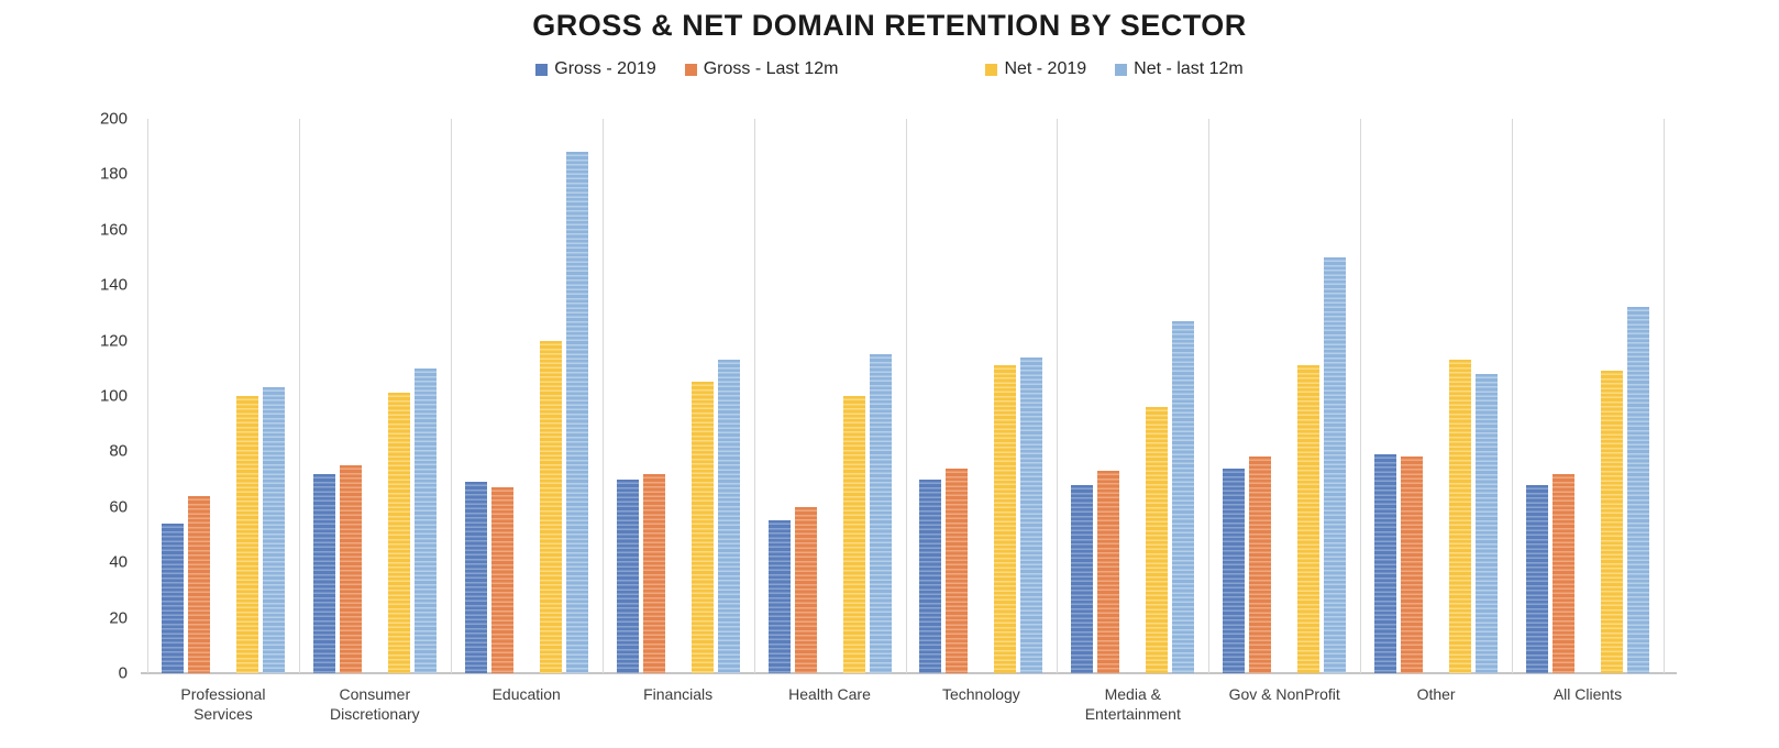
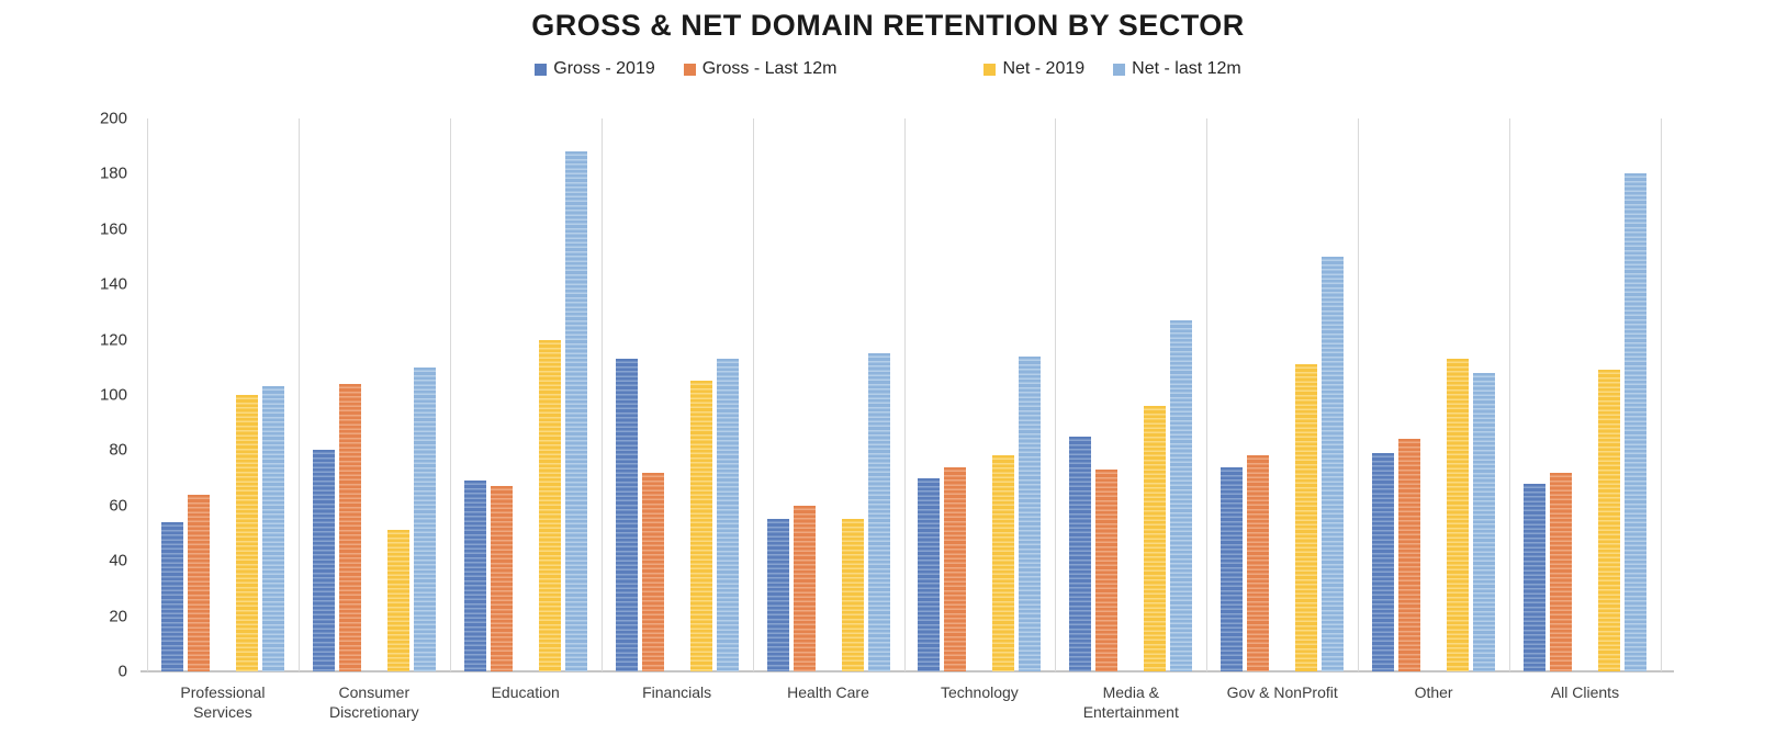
Gross - 2019/Consumer Discretionary: 72 -> 80
Gross - Last 12m/Consumer Discretionary: 75 -> 104
Net - 2019/Consumer Discretionary: 101 -> 51
Gross - 2019/Financials: 70 -> 113
Net - 2019/Health Care: 100 -> 55
Net - 2019/Technology: 111 -> 78
Gross - 2019/Media & Entertainment: 68 -> 85
Gross - Last 12m/Other: 78 -> 84
Net - last 12m/All Clients: 132 -> 180
